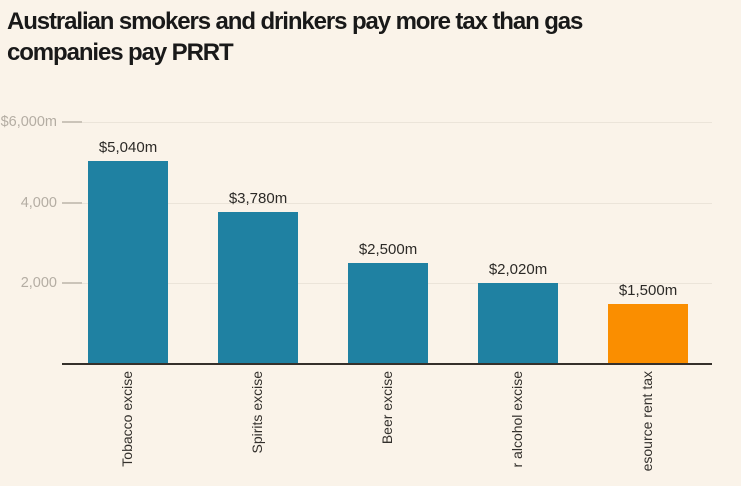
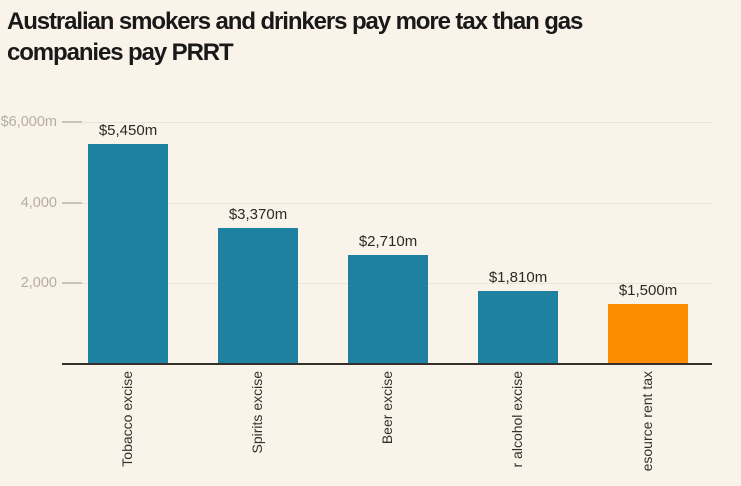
Tobacco excise: $5,040m -> $5,450m
Spirits excise: $3,780m -> $3,370m
Beer excise: $2,500m -> $2,710m
r alcohol excise: $2,020m -> $1,810m
